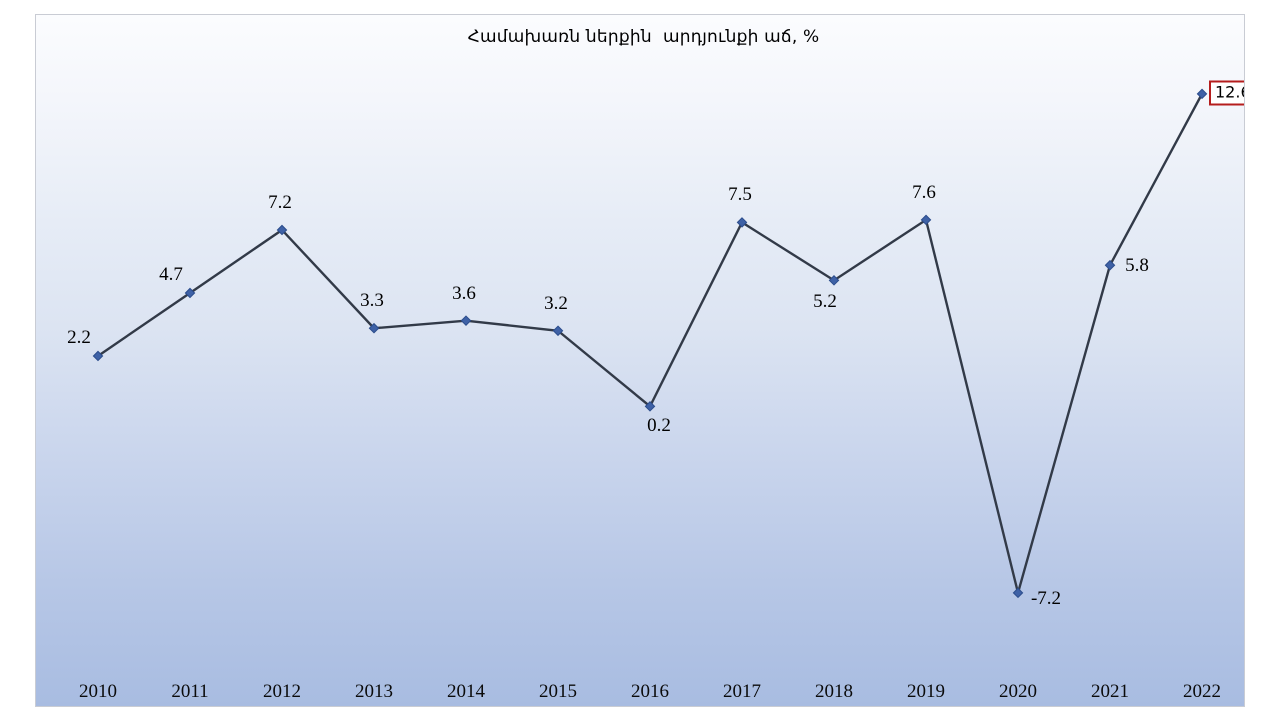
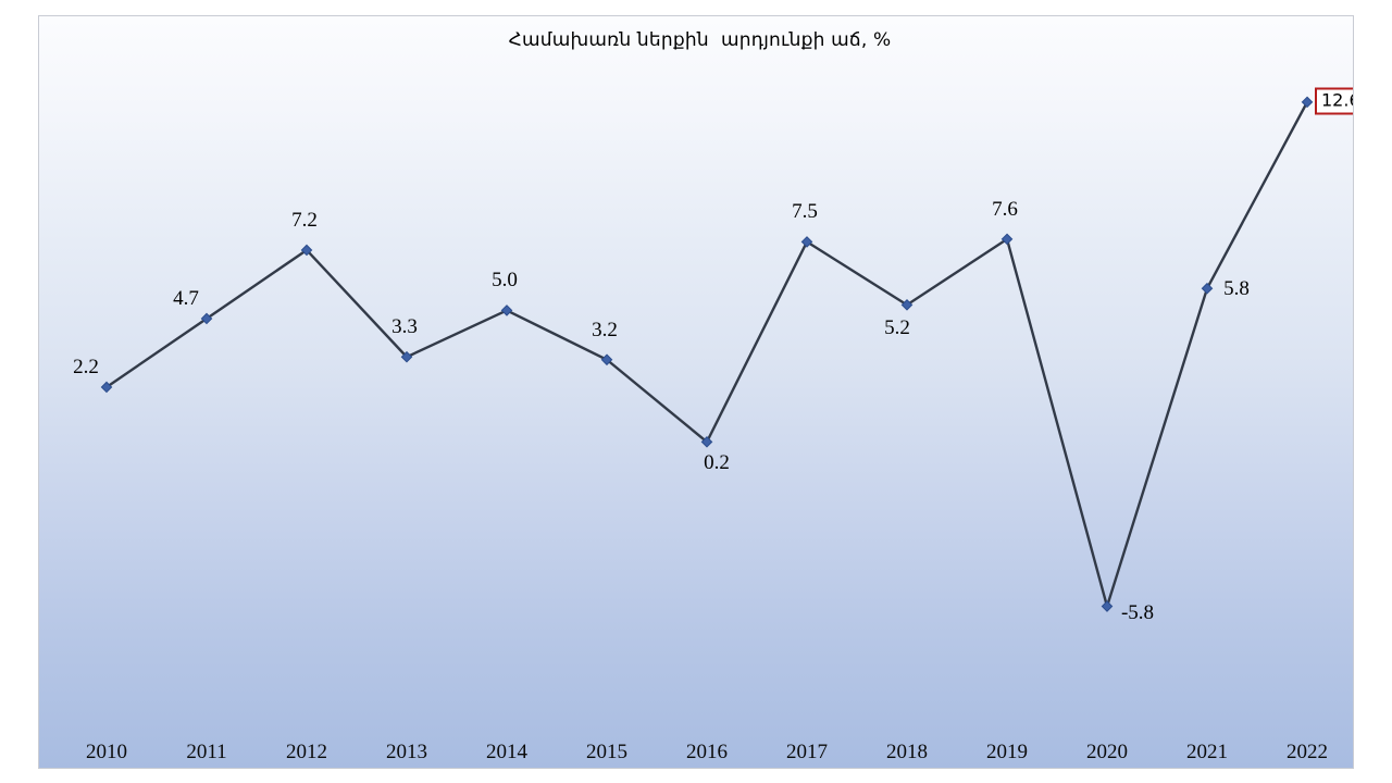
2014: 3.6 -> 5.0
2020: -7.2 -> -5.8
